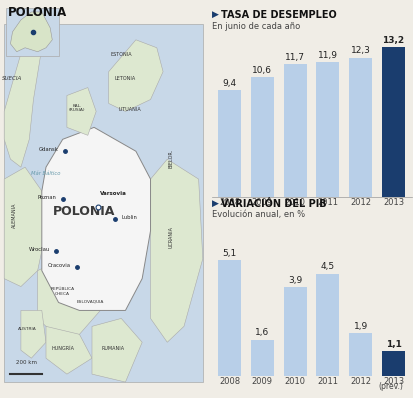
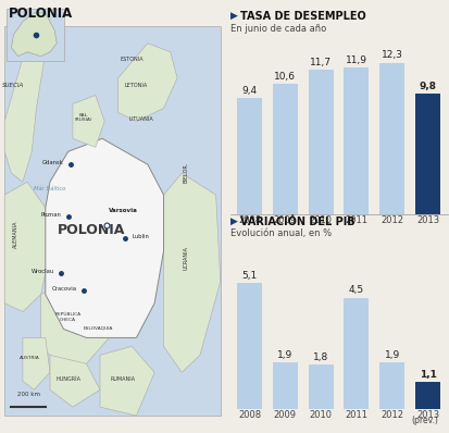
2013: 13,2 -> 9,8
2009: 1,6 -> 1,9
2010: 3,9 -> 1,8
